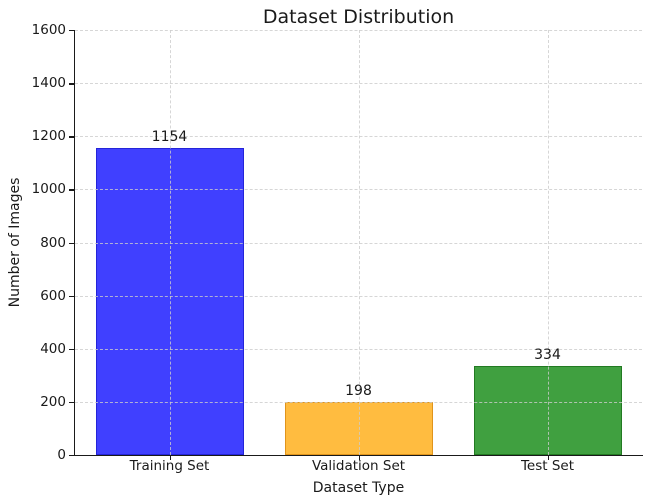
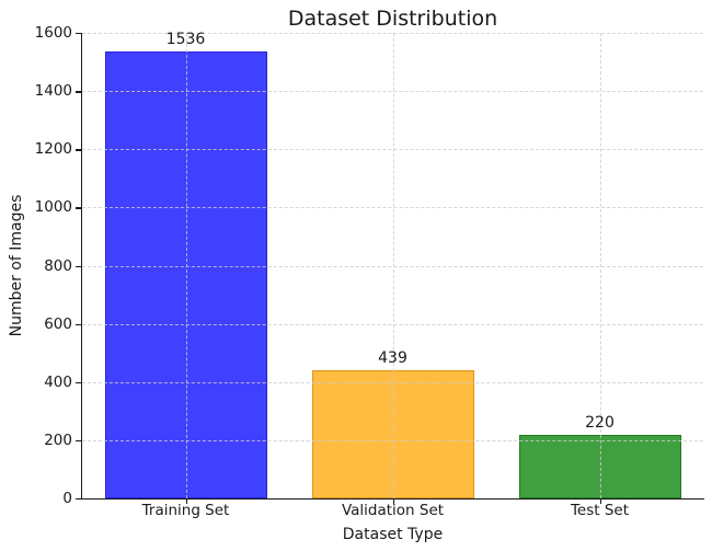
Training Set: 1154 -> 1536
Validation Set: 198 -> 439
Test Set: 334 -> 220
